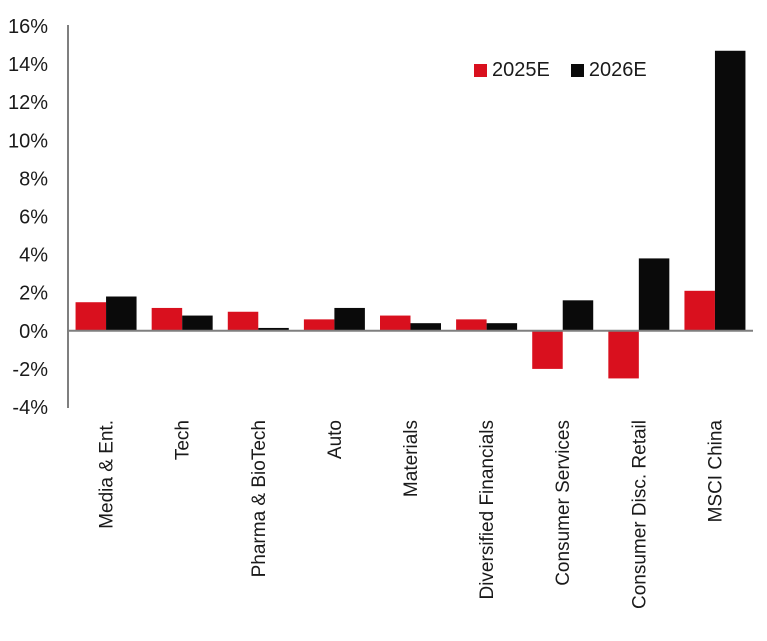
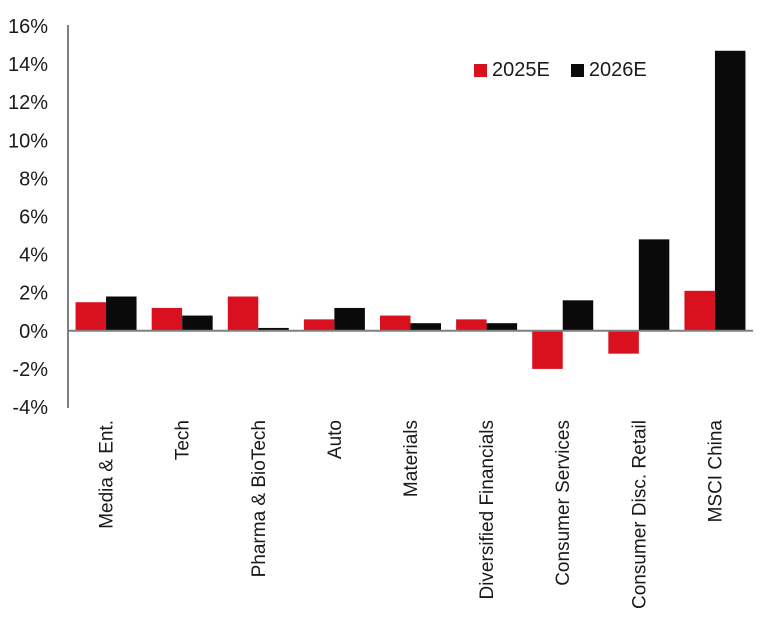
2025E/Pharma & BioTech: 1.0% -> 1.8%
2025E/Consumer Disc. Retail: -2.5% -> -1.2%
2026E/Consumer Disc. Retail: 3.8% -> 4.8%
